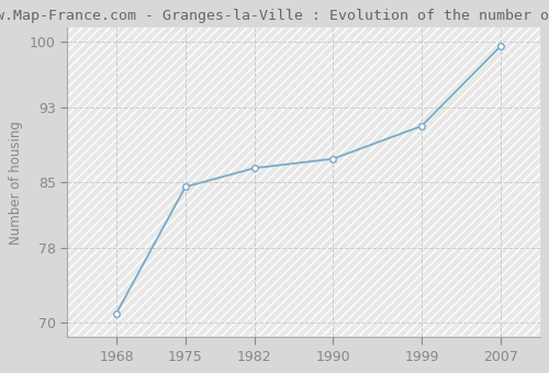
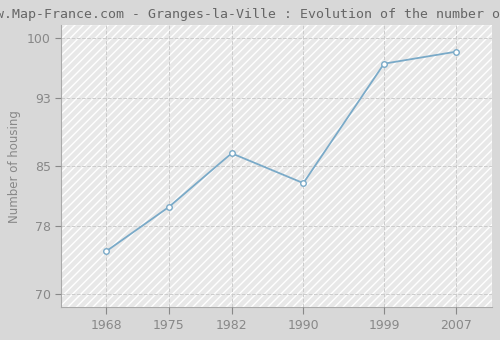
1968: 71.0 -> 75.0
1975: 84.5 -> 80.2
1990: 87.5 -> 83.0
1999: 91.0 -> 97.0
2007: 99.5 -> 98.4
